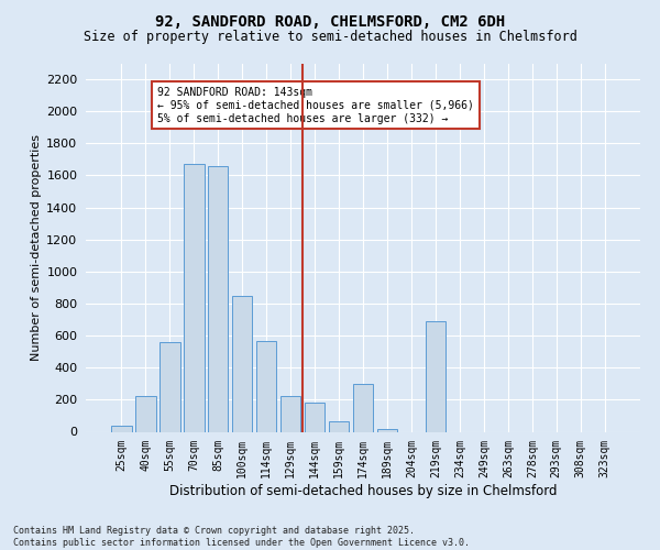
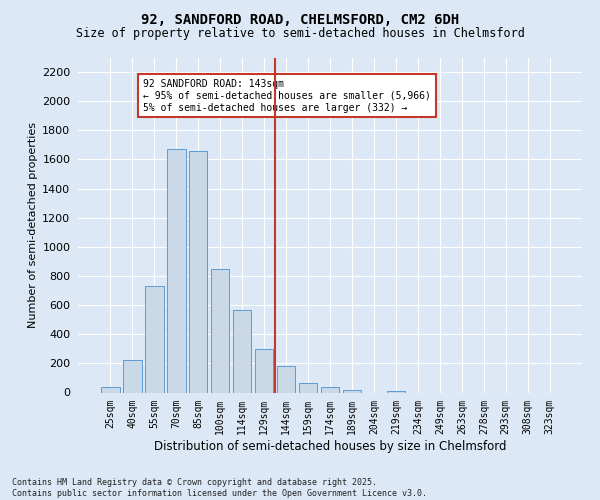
55sqm: 560 -> 730
129sqm: 220 -> 300
174sqm: 300 -> 40
219sqm: 690 -> 10
